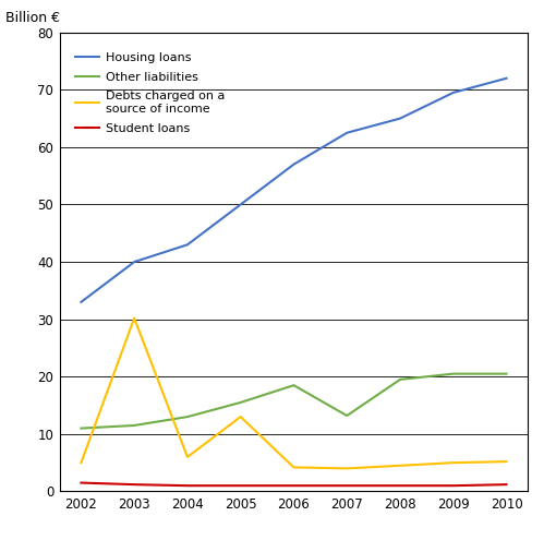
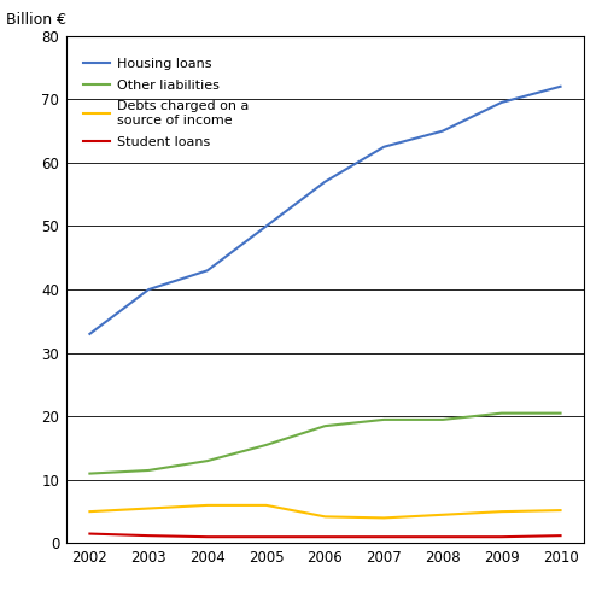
Debts charged on a source of income/2003: 30.2 -> 5.5
Debts charged on a source of income/2005: 13.0 -> 6.0
Other liabilities/2007: 13.2 -> 19.5
